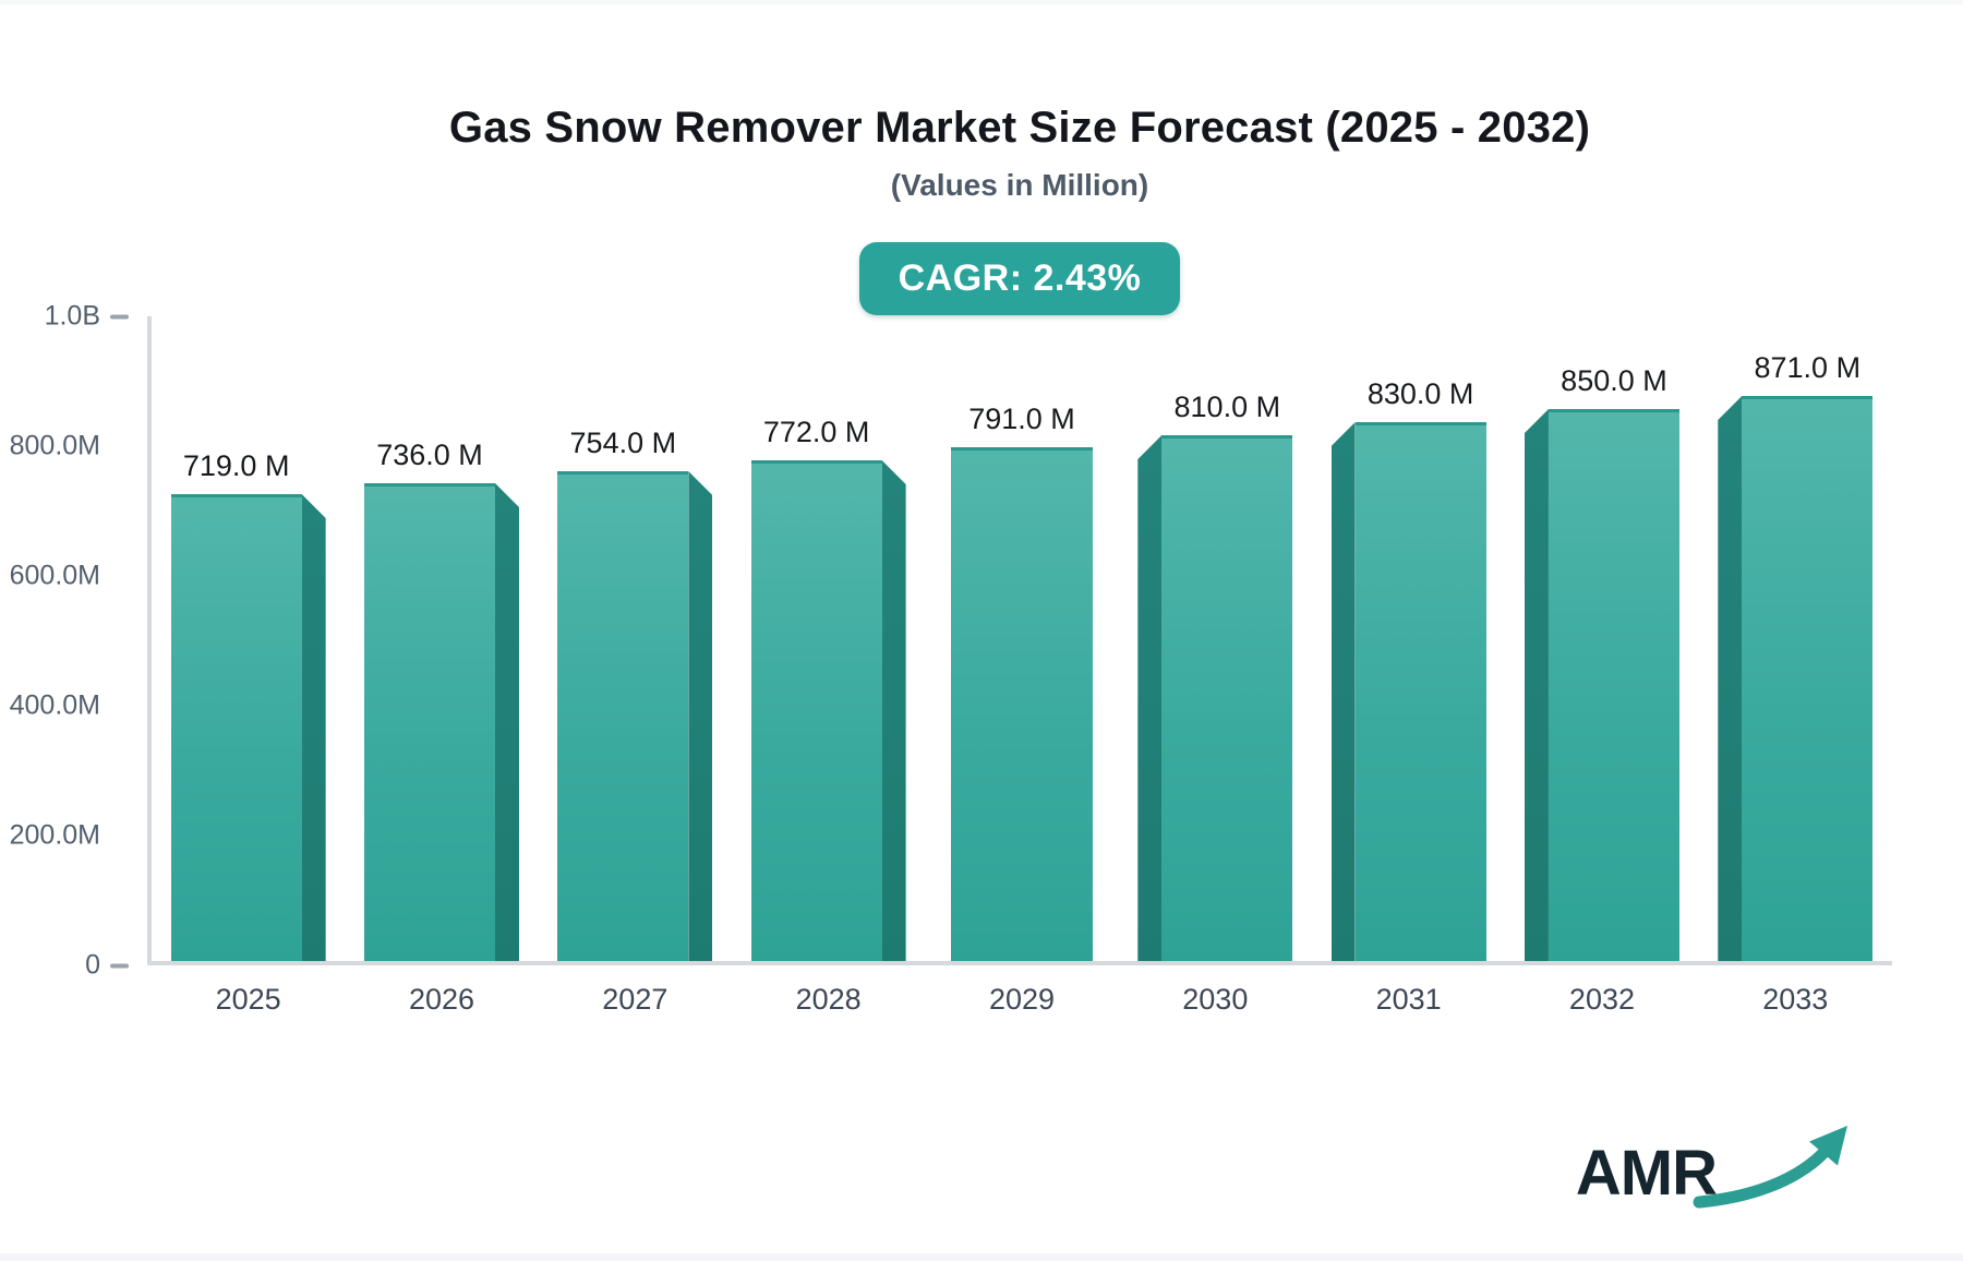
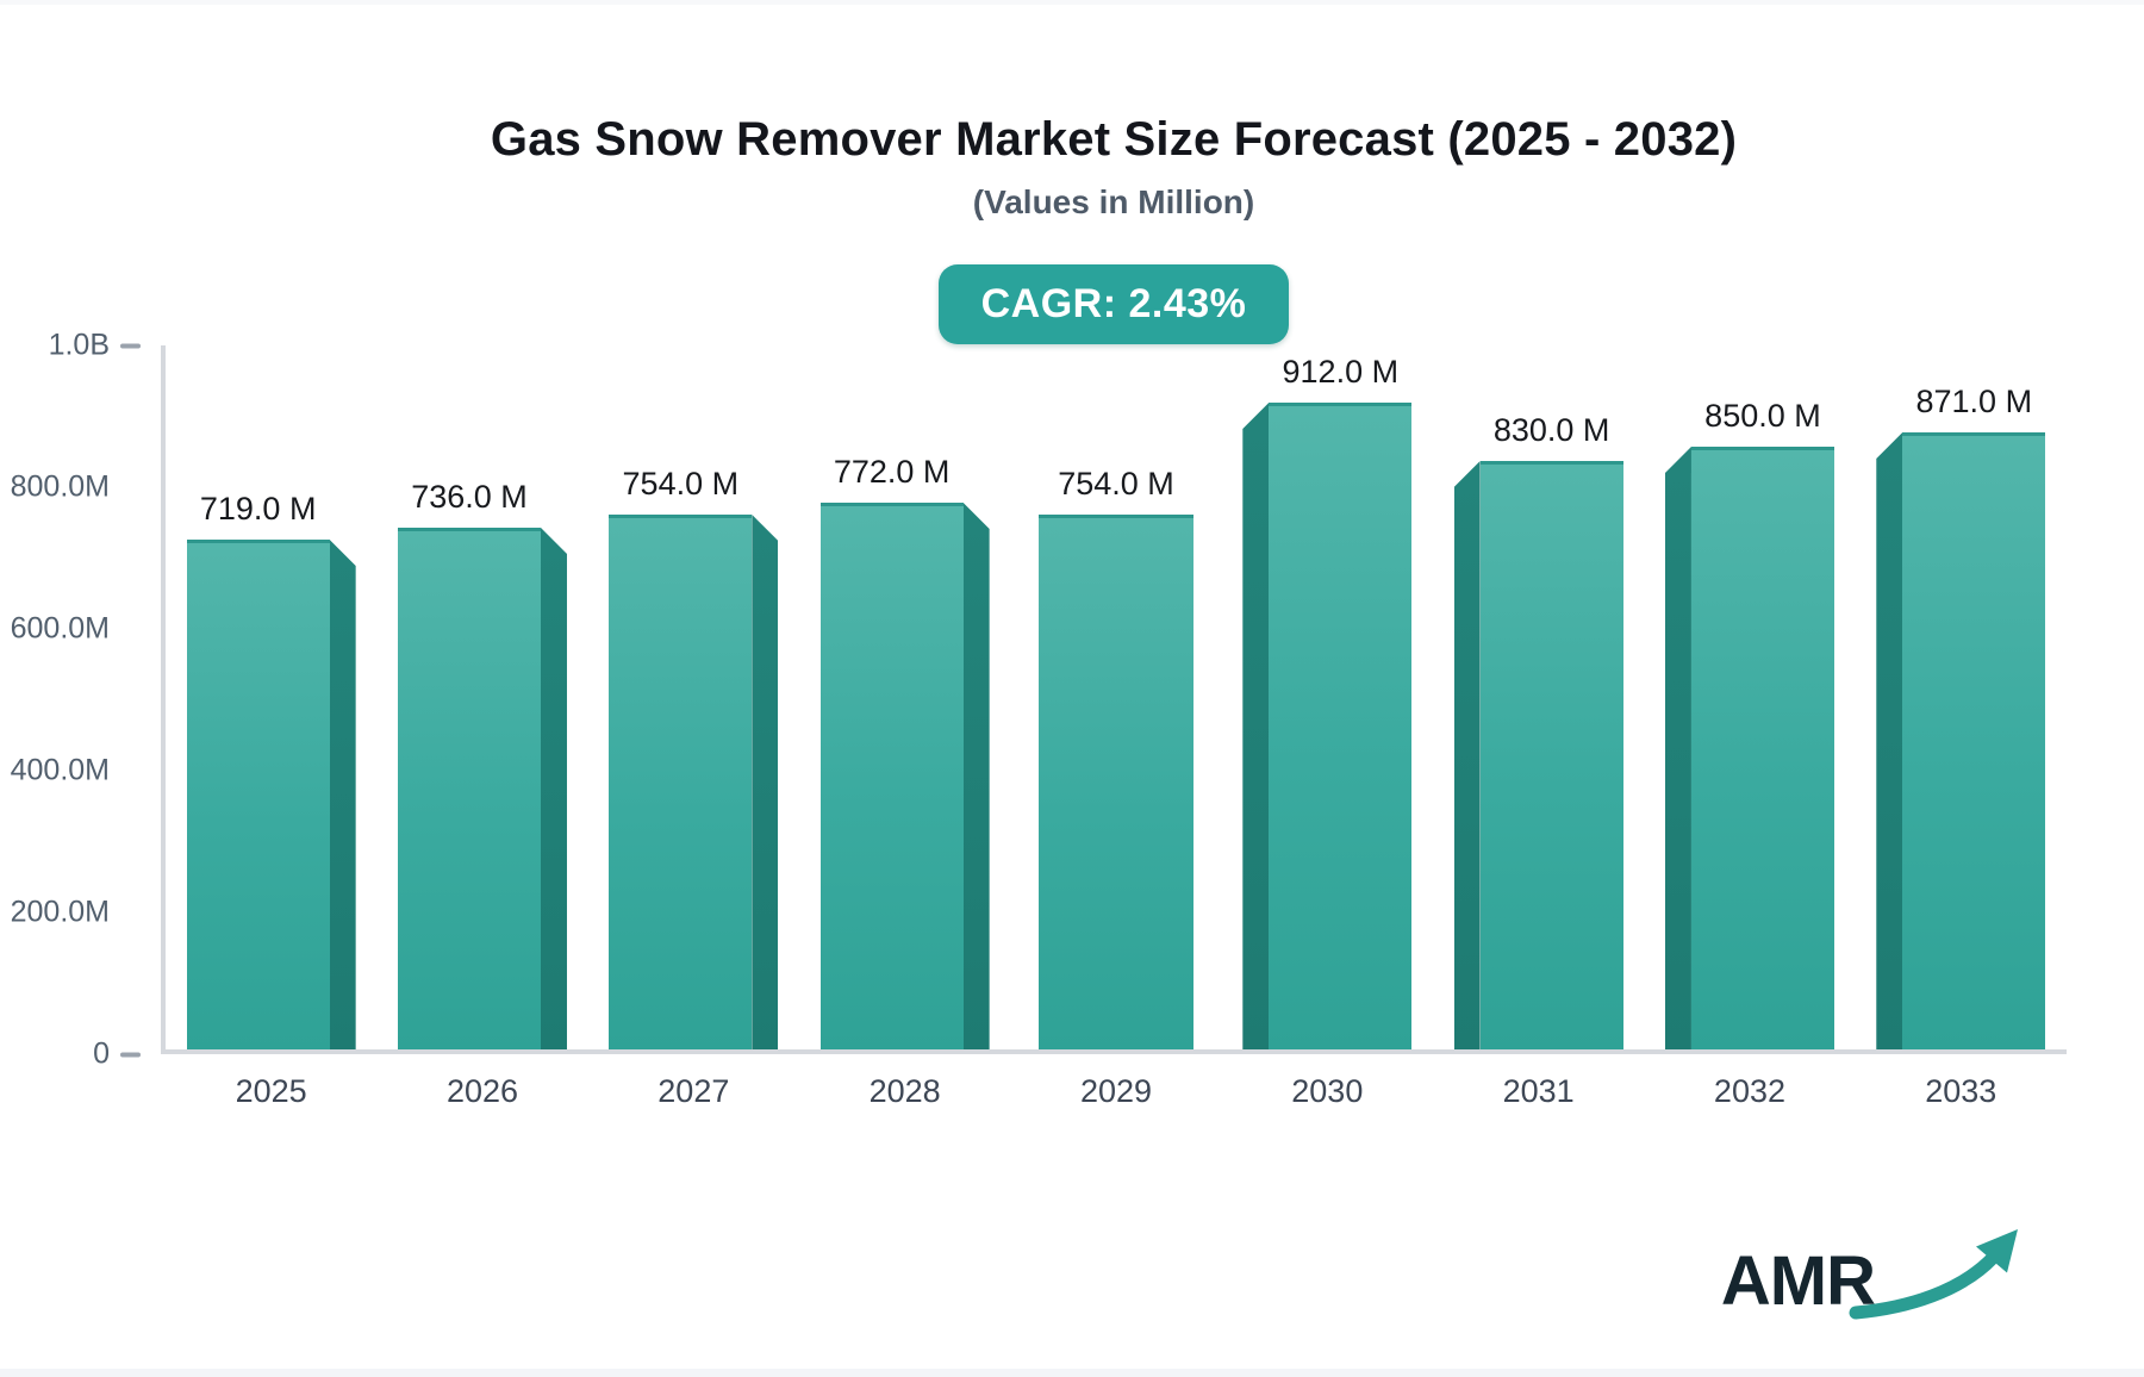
2029: 791.0 -> 754.0
2030: 810.0 -> 912.0
